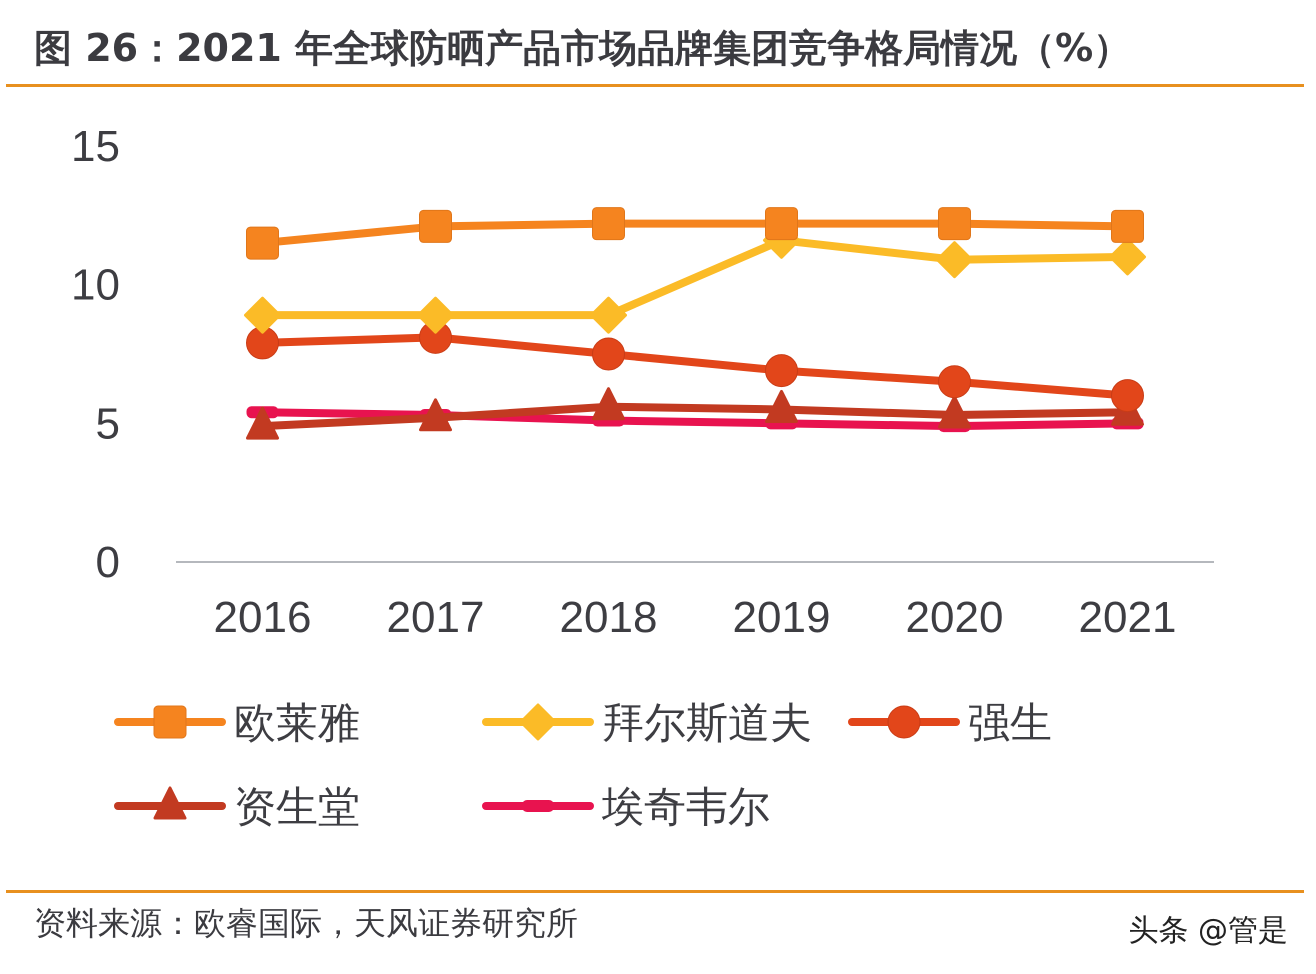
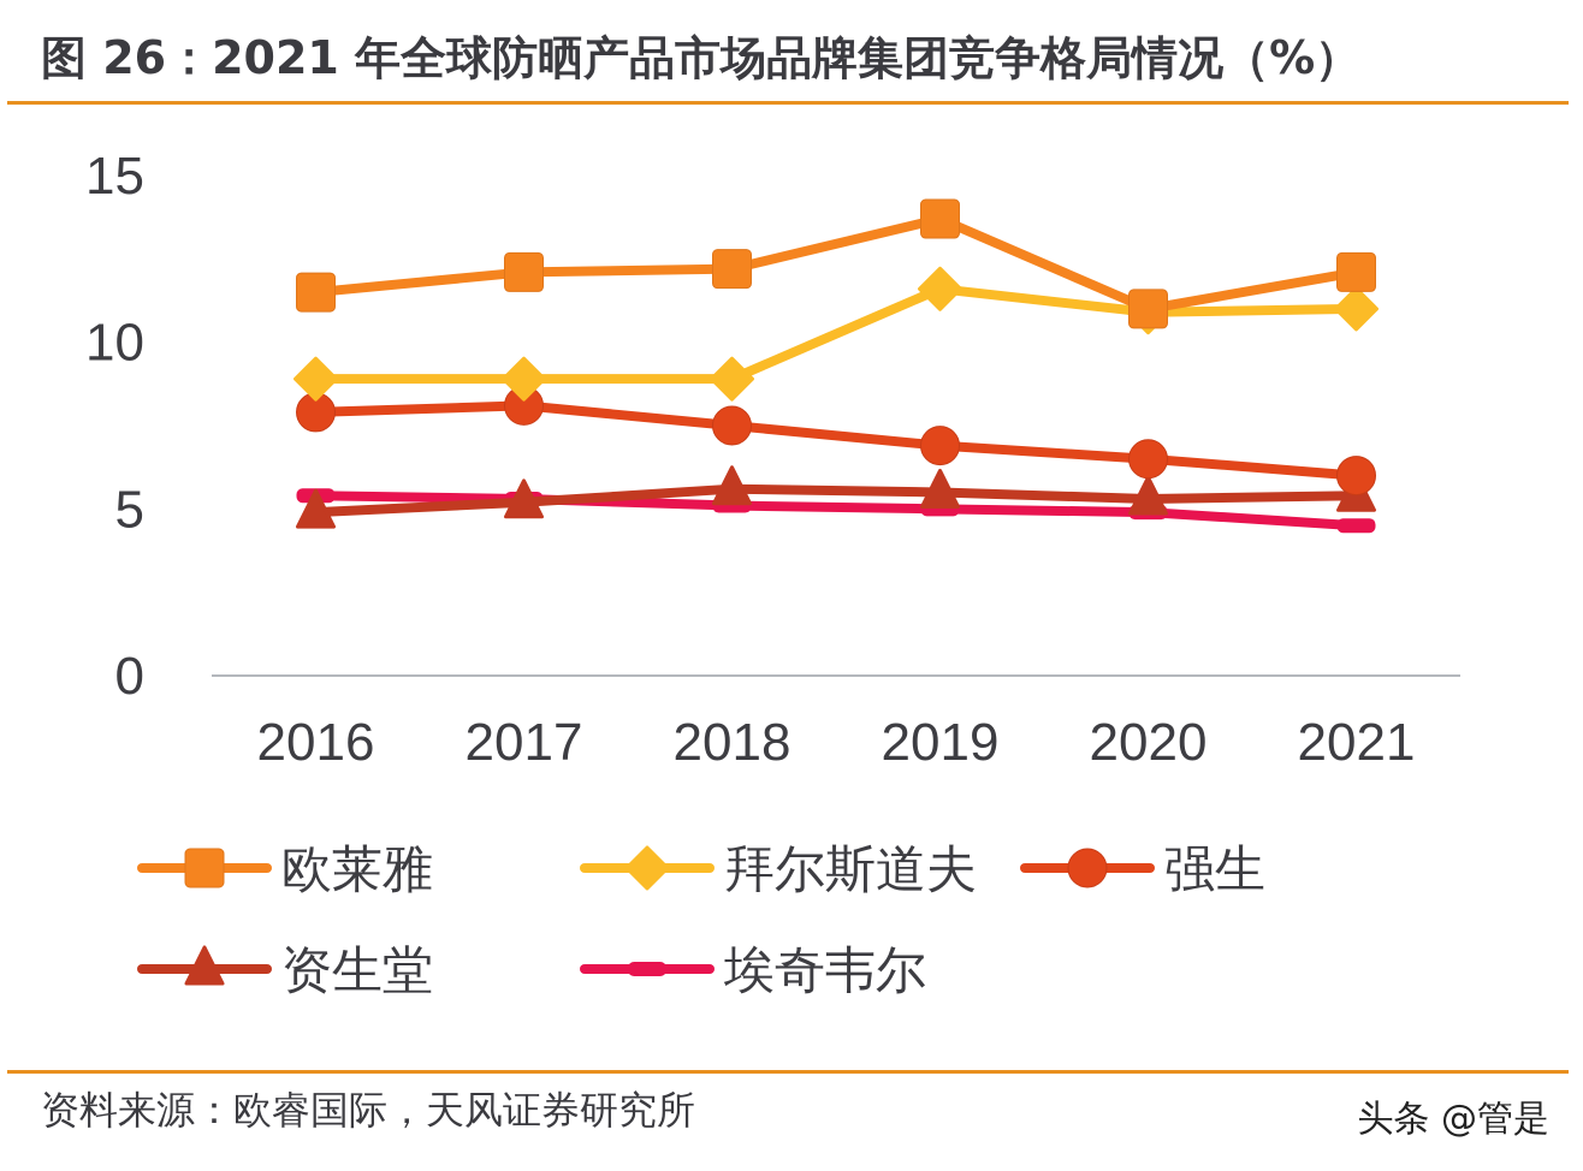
欧莱雅/2019: 12.2 -> 13.7
欧莱雅/2020: 12.2 -> 11.0
埃奇韦尔/2021: 5.0 -> 4.5
